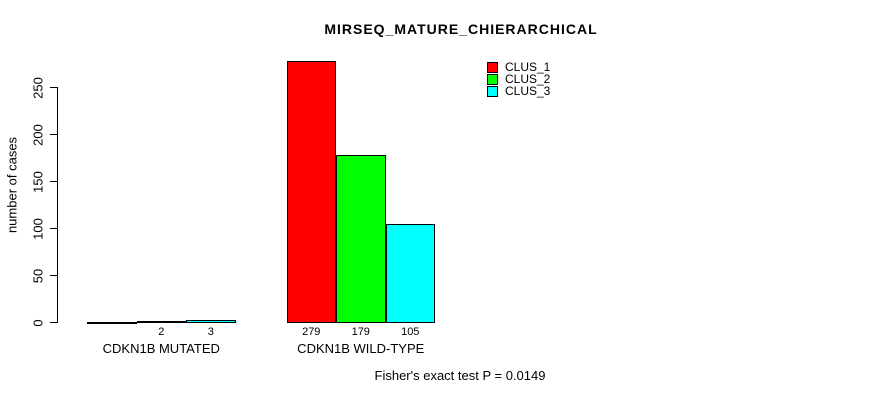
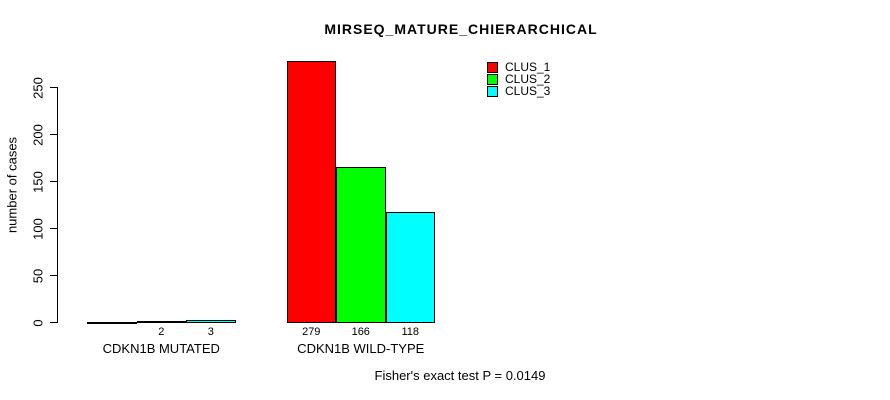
CLUS_2/CDKN1B WILD-TYPE: 179 -> 166
CLUS_3/CDKN1B WILD-TYPE: 105 -> 118
